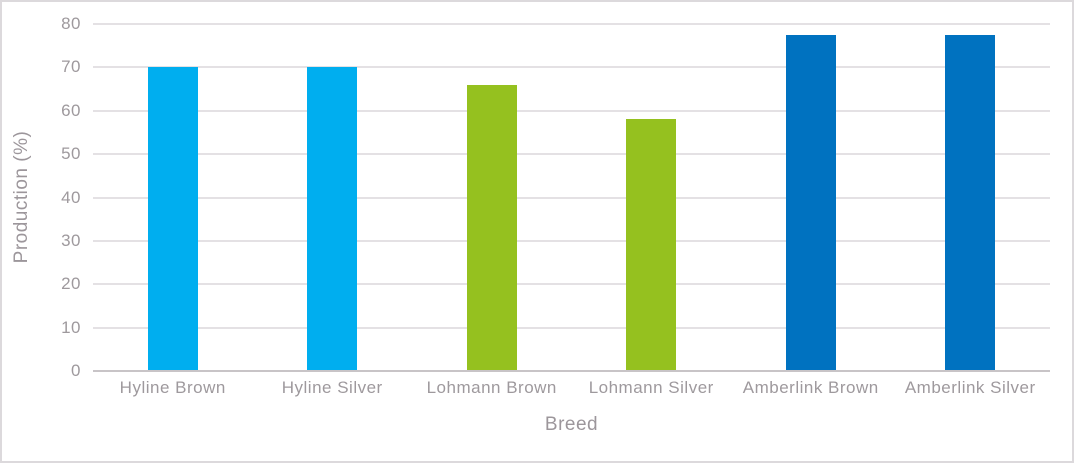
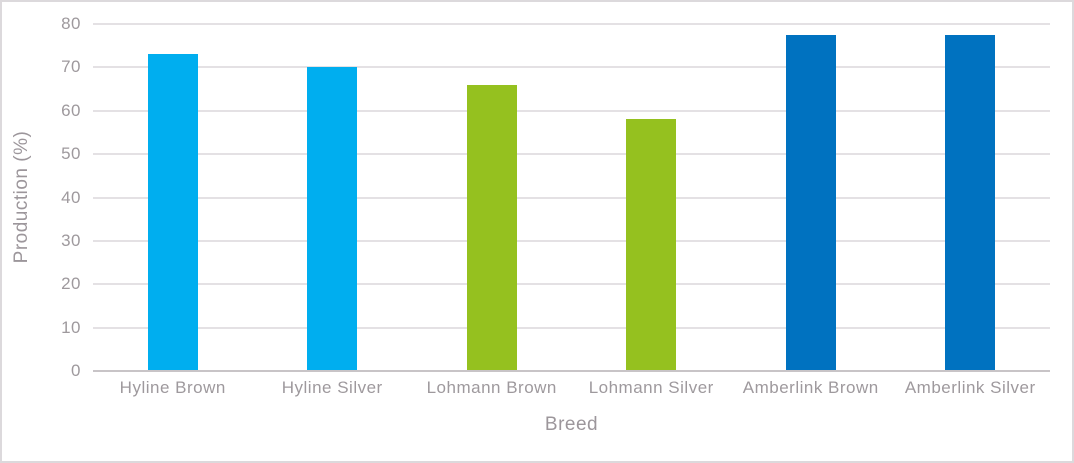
Hyline Brown: 70 -> 73
